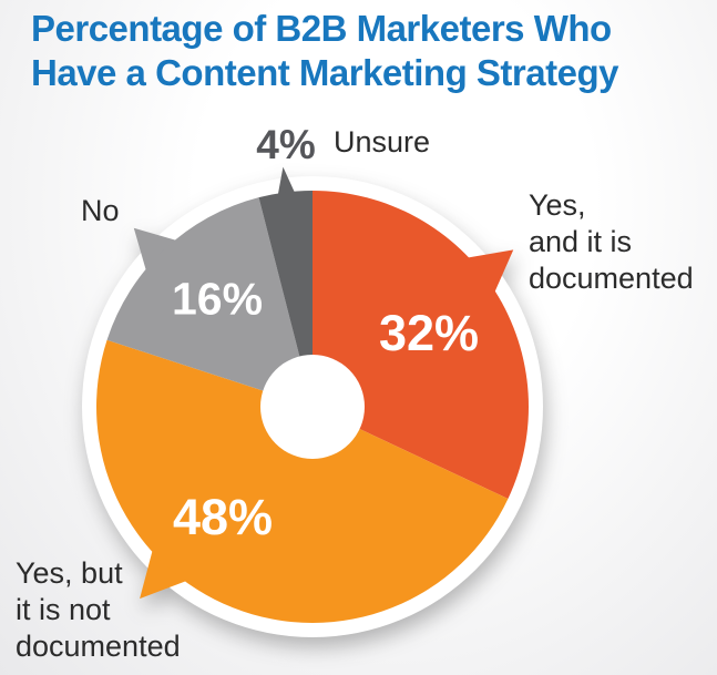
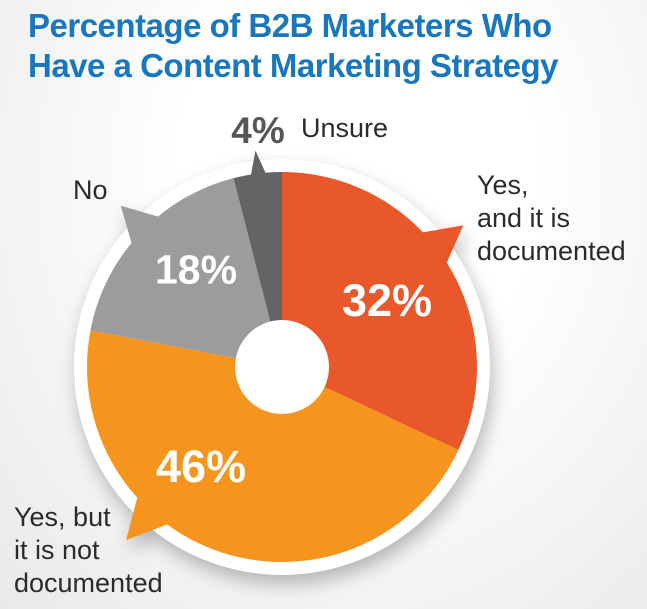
Yes, but it is not documented: 48% -> 46%
No: 16% -> 18%
